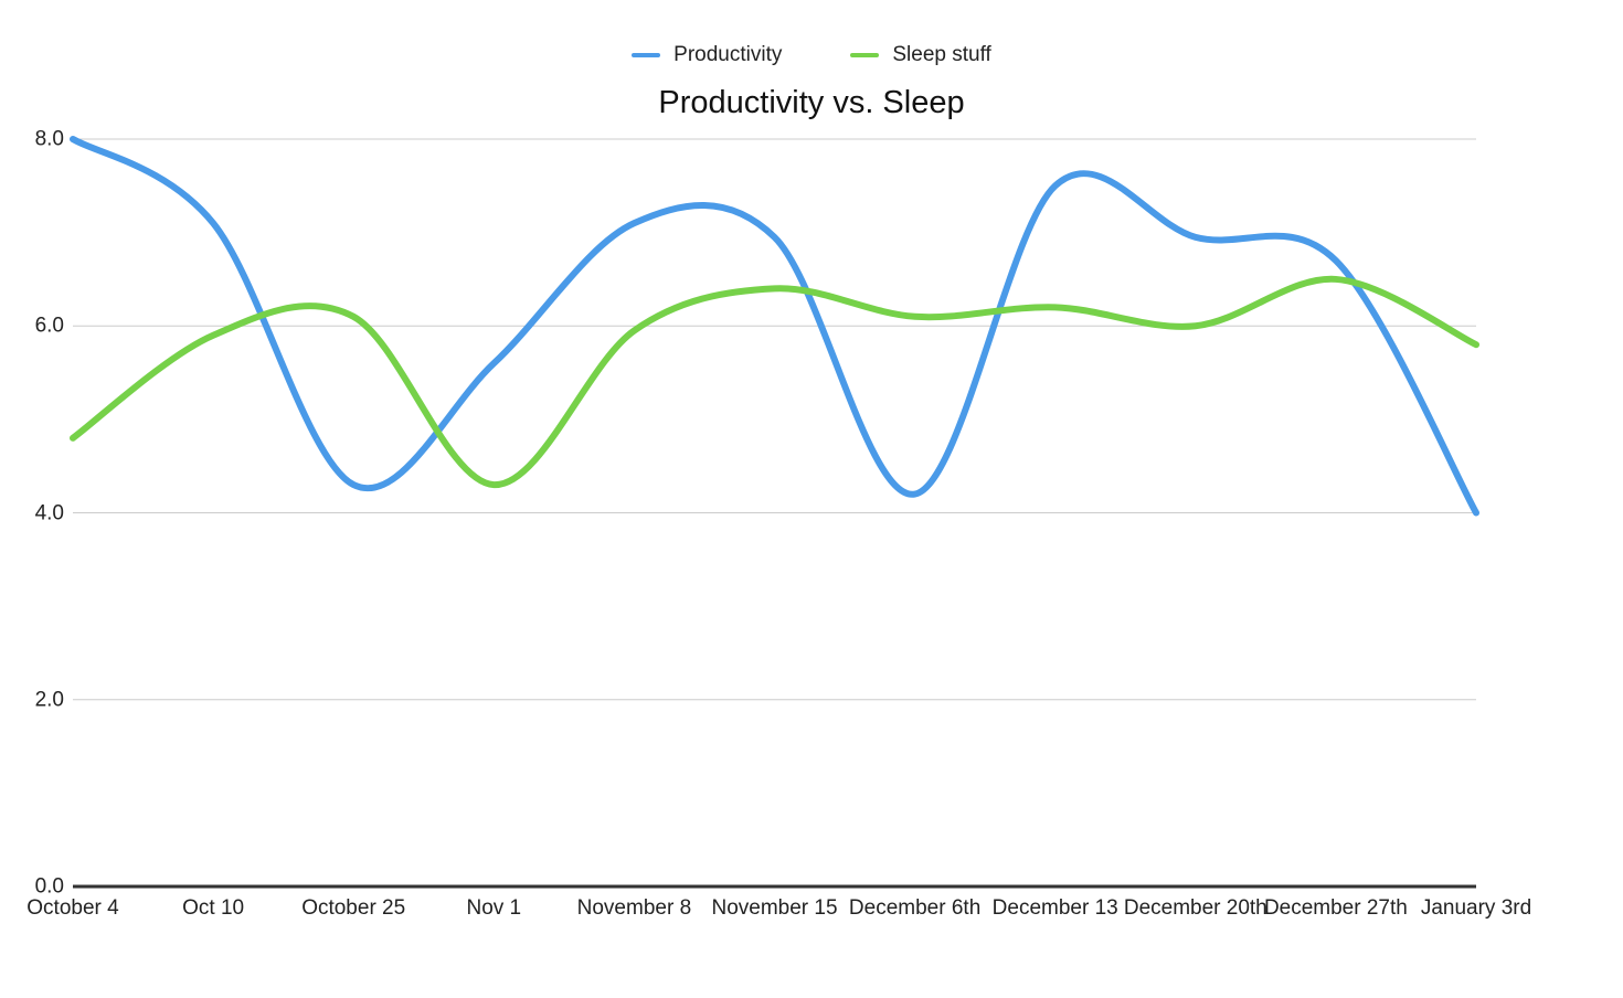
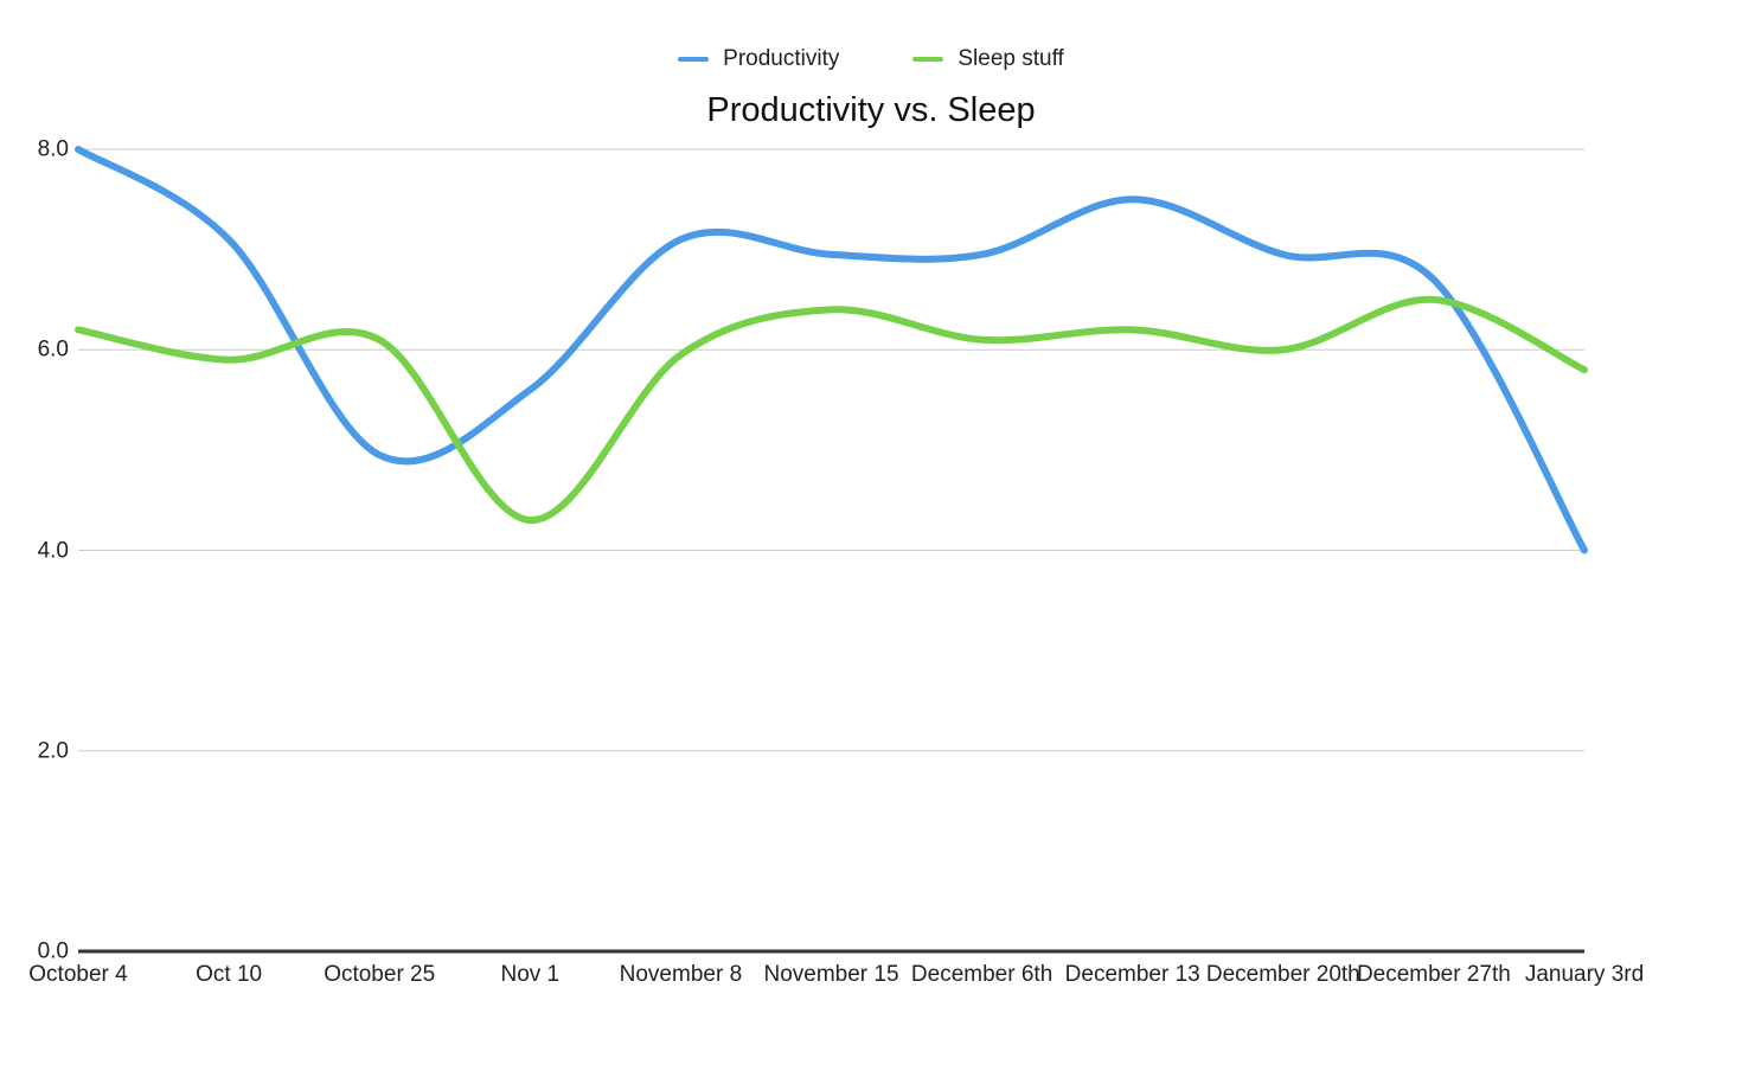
Sleep stuff/October 4: 4.8 -> 6.2
Productivity/October 25: 4.3 -> 5.0
Productivity/December 6th: 4.2 -> 7.0
